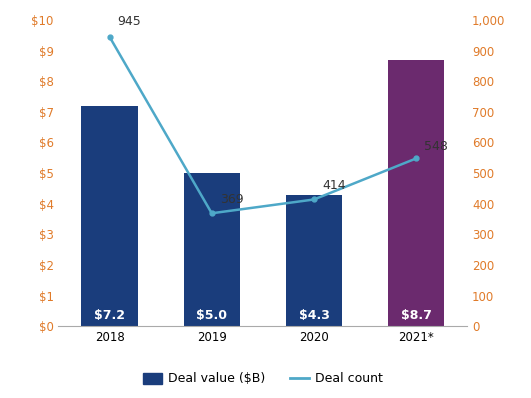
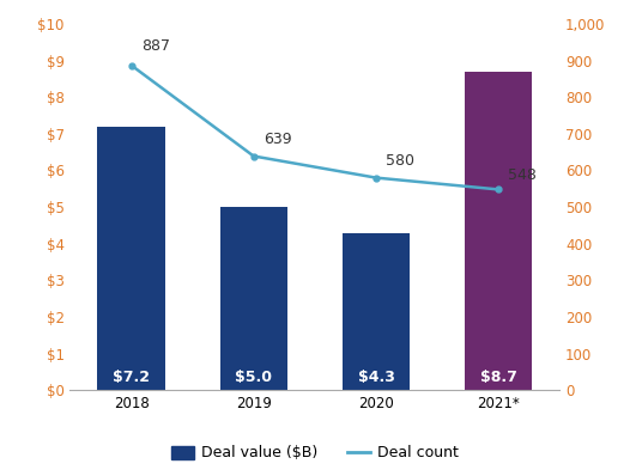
Deal count/2018: 945 -> 887
Deal count/2019: 369 -> 639
Deal count/2020: 414 -> 580
